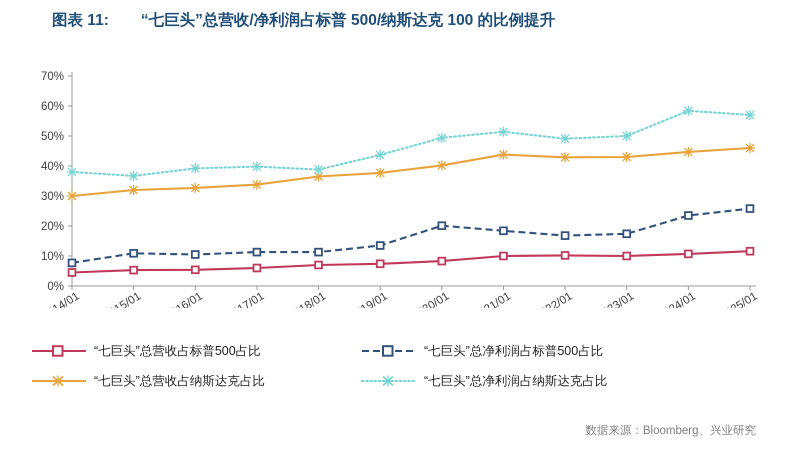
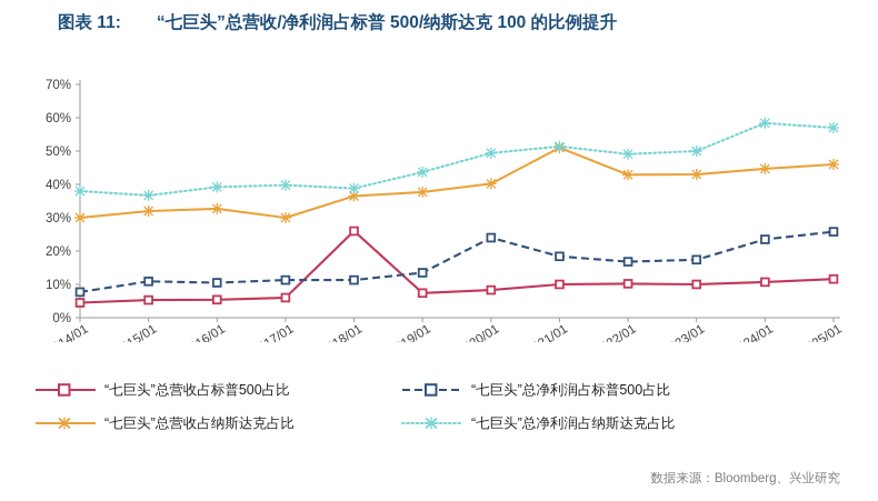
“七巨头”总营收占纳斯达克占比/2017/01: 34% -> 30%
“七巨头”总营收占标普500占比/2018/01: 7% -> 26%
“七巨头”总净利润占标普500占比/2020/01: 20% -> 24%
“七巨头”总营收占纳斯达克占比/2021/01: 44% -> 51%
